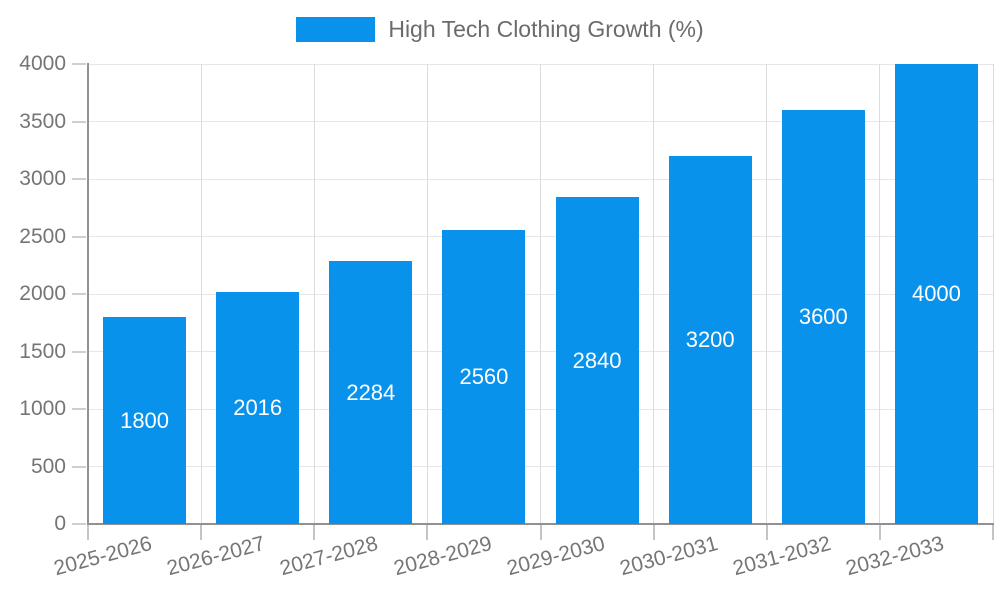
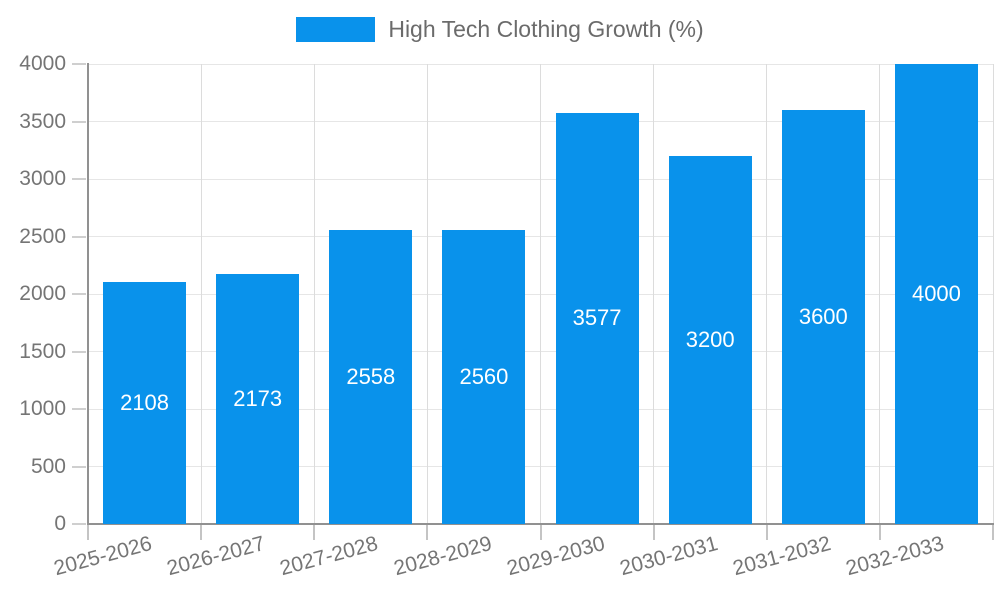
2025-2026: 1800 -> 2108
2026-2027: 2016 -> 2173
2027-2028: 2284 -> 2558
2029-2030: 2840 -> 3577
